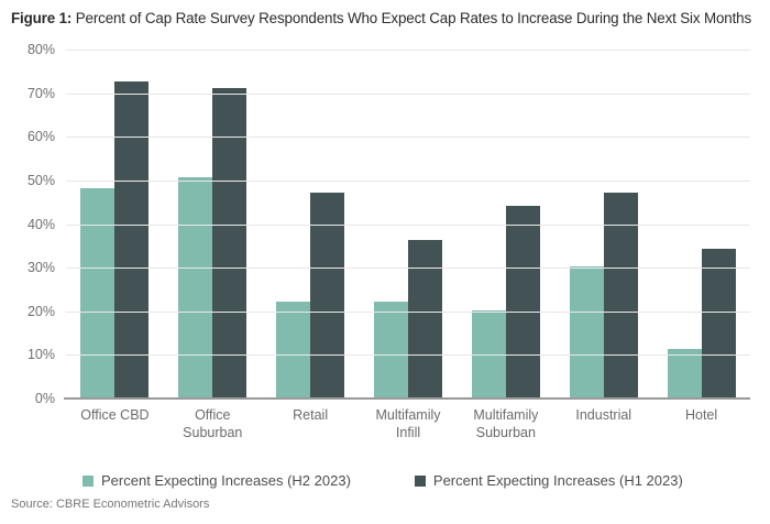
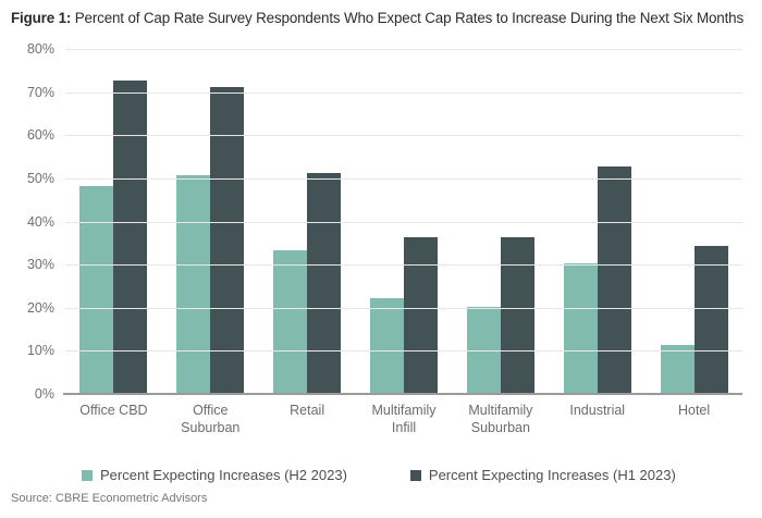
Percent Expecting Increases (H2 2023)/Retail: 22% -> 33%
Percent Expecting Increases (H1 2023)/Retail: 47% -> 51%
Percent Expecting Increases (H1 2023)/Multifamily Suburban: 44% -> 36%
Percent Expecting Increases (H1 2023)/Industrial: 47% -> 52%
